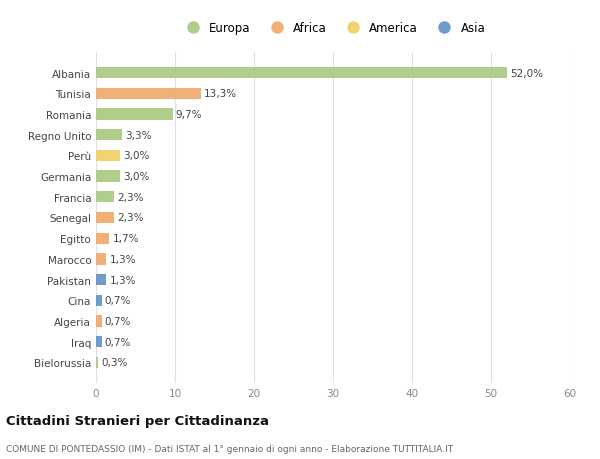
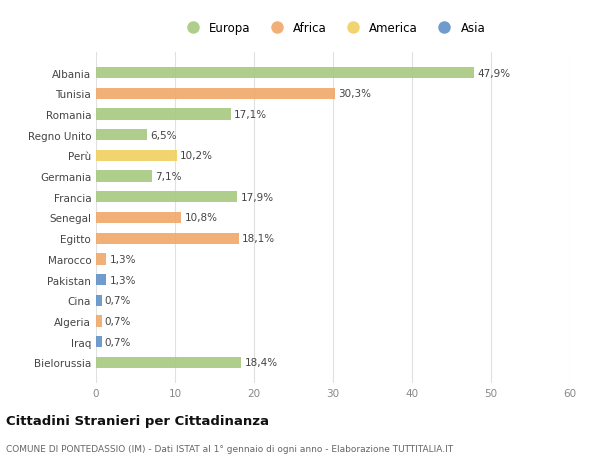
Albania: 52,0% -> 47,9%
Tunisia: 13,3% -> 30,3%
Romania: 9,7% -> 17,1%
Regno Unito: 3,3% -> 6,5%
Perù: 3,0% -> 10,2%
Germania: 3,0% -> 7,1%
Francia: 2,3% -> 17,9%
Senegal: 2,3% -> 10,8%
Egitto: 1,7% -> 18,1%
Bielorussia: 0,3% -> 18,4%
